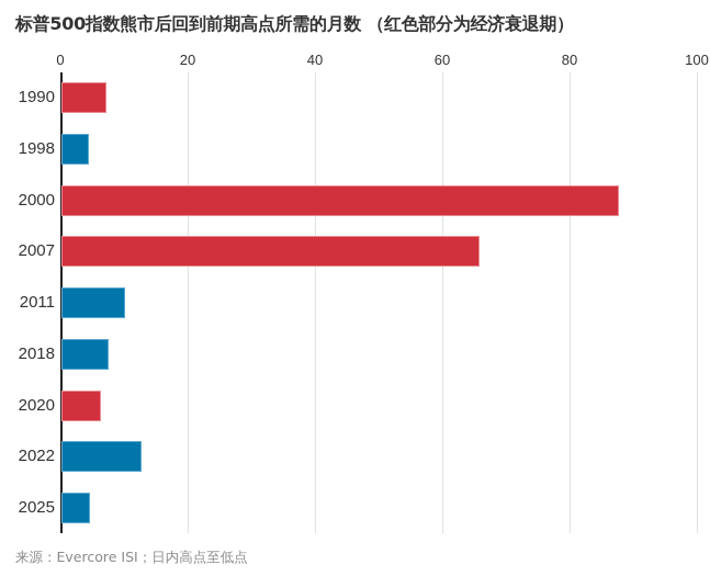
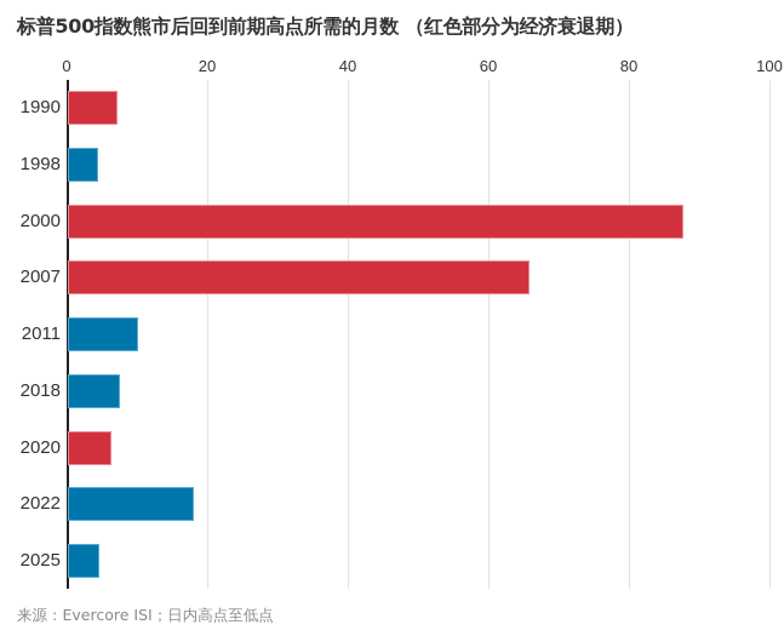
2022: 13 -> 18
